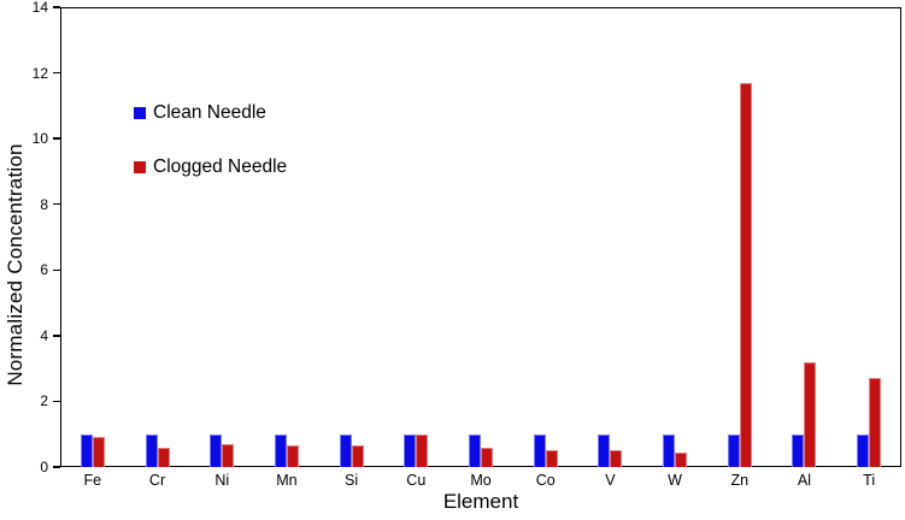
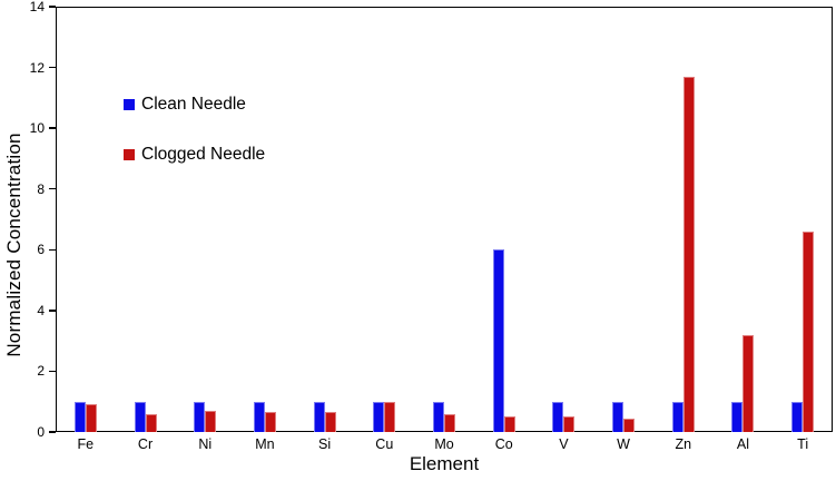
Clean Needle/Co: 1 -> 6
Clogged Needle/Ti: 2.7 -> 6.6
